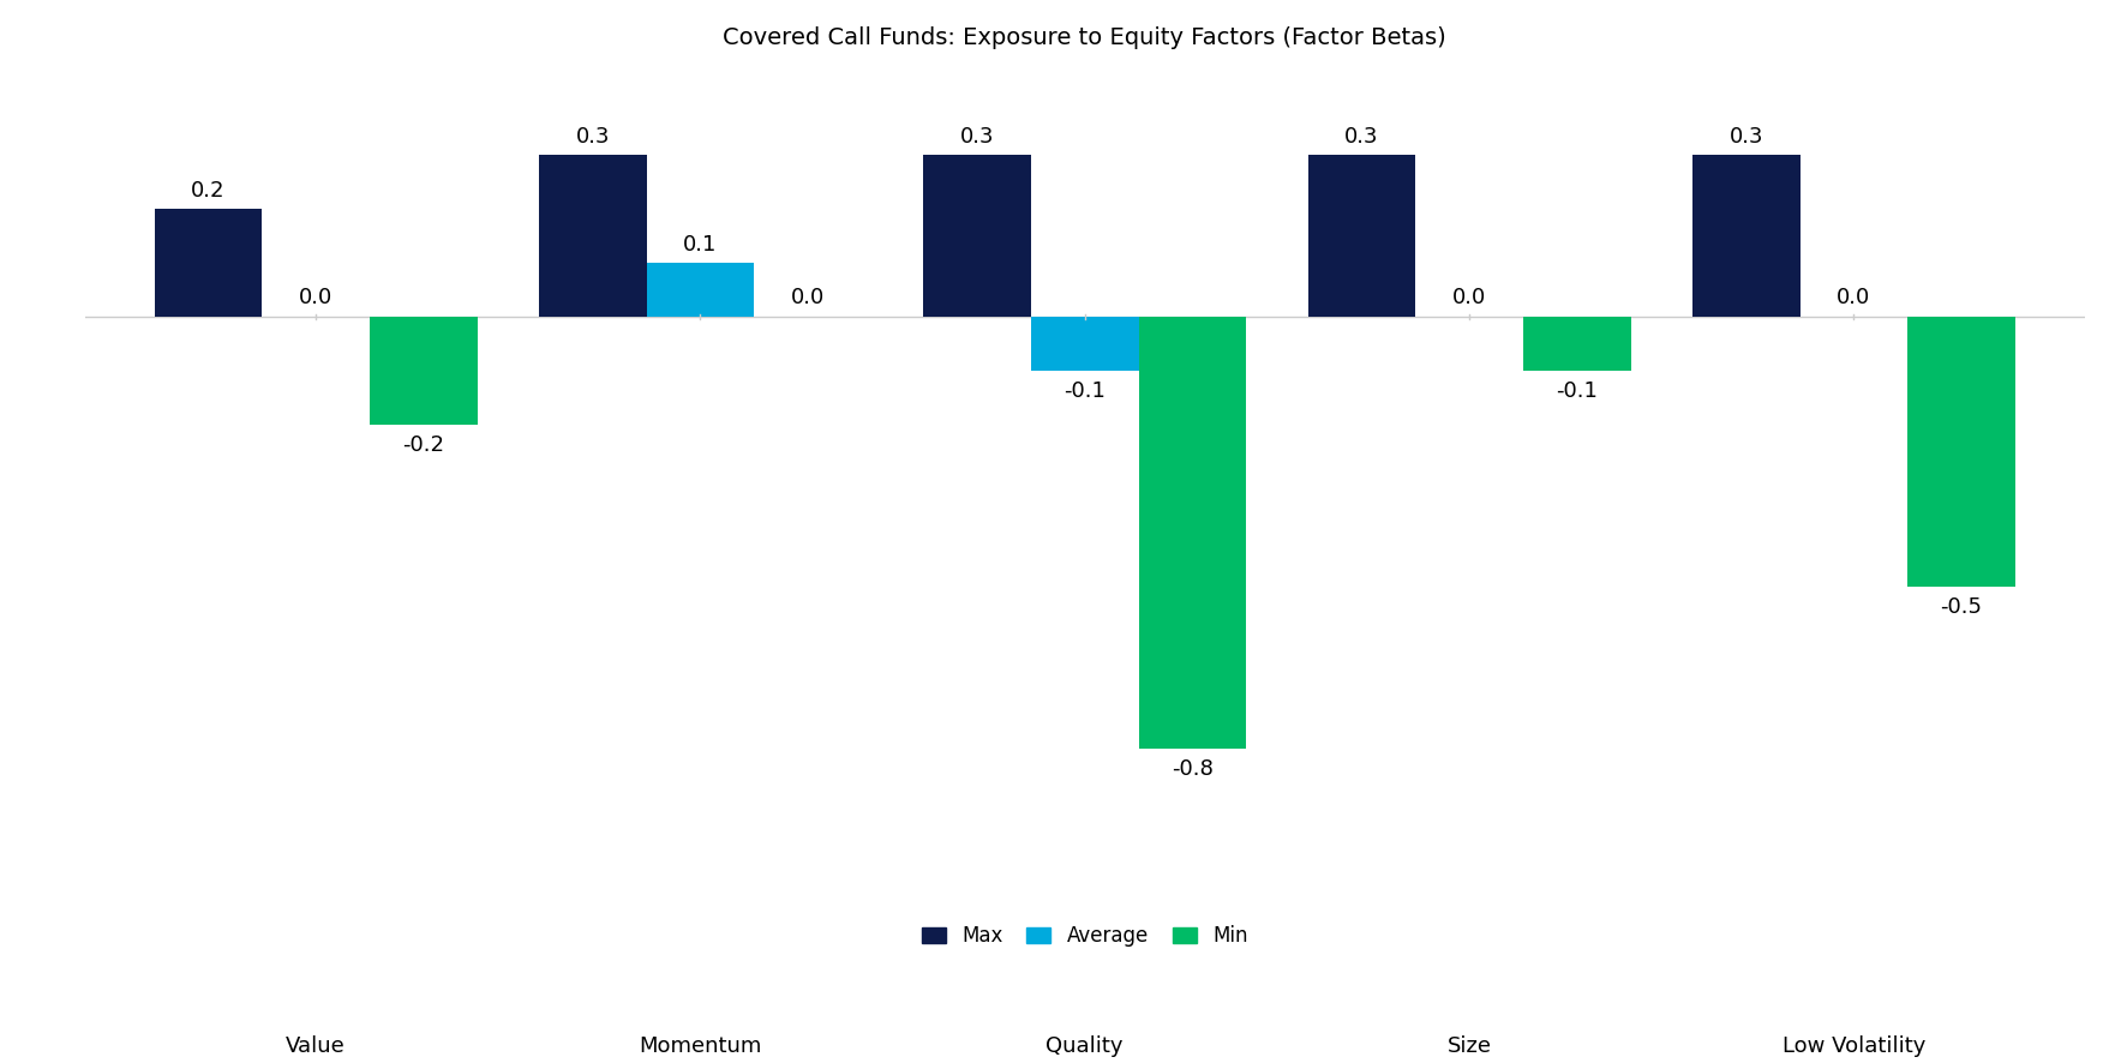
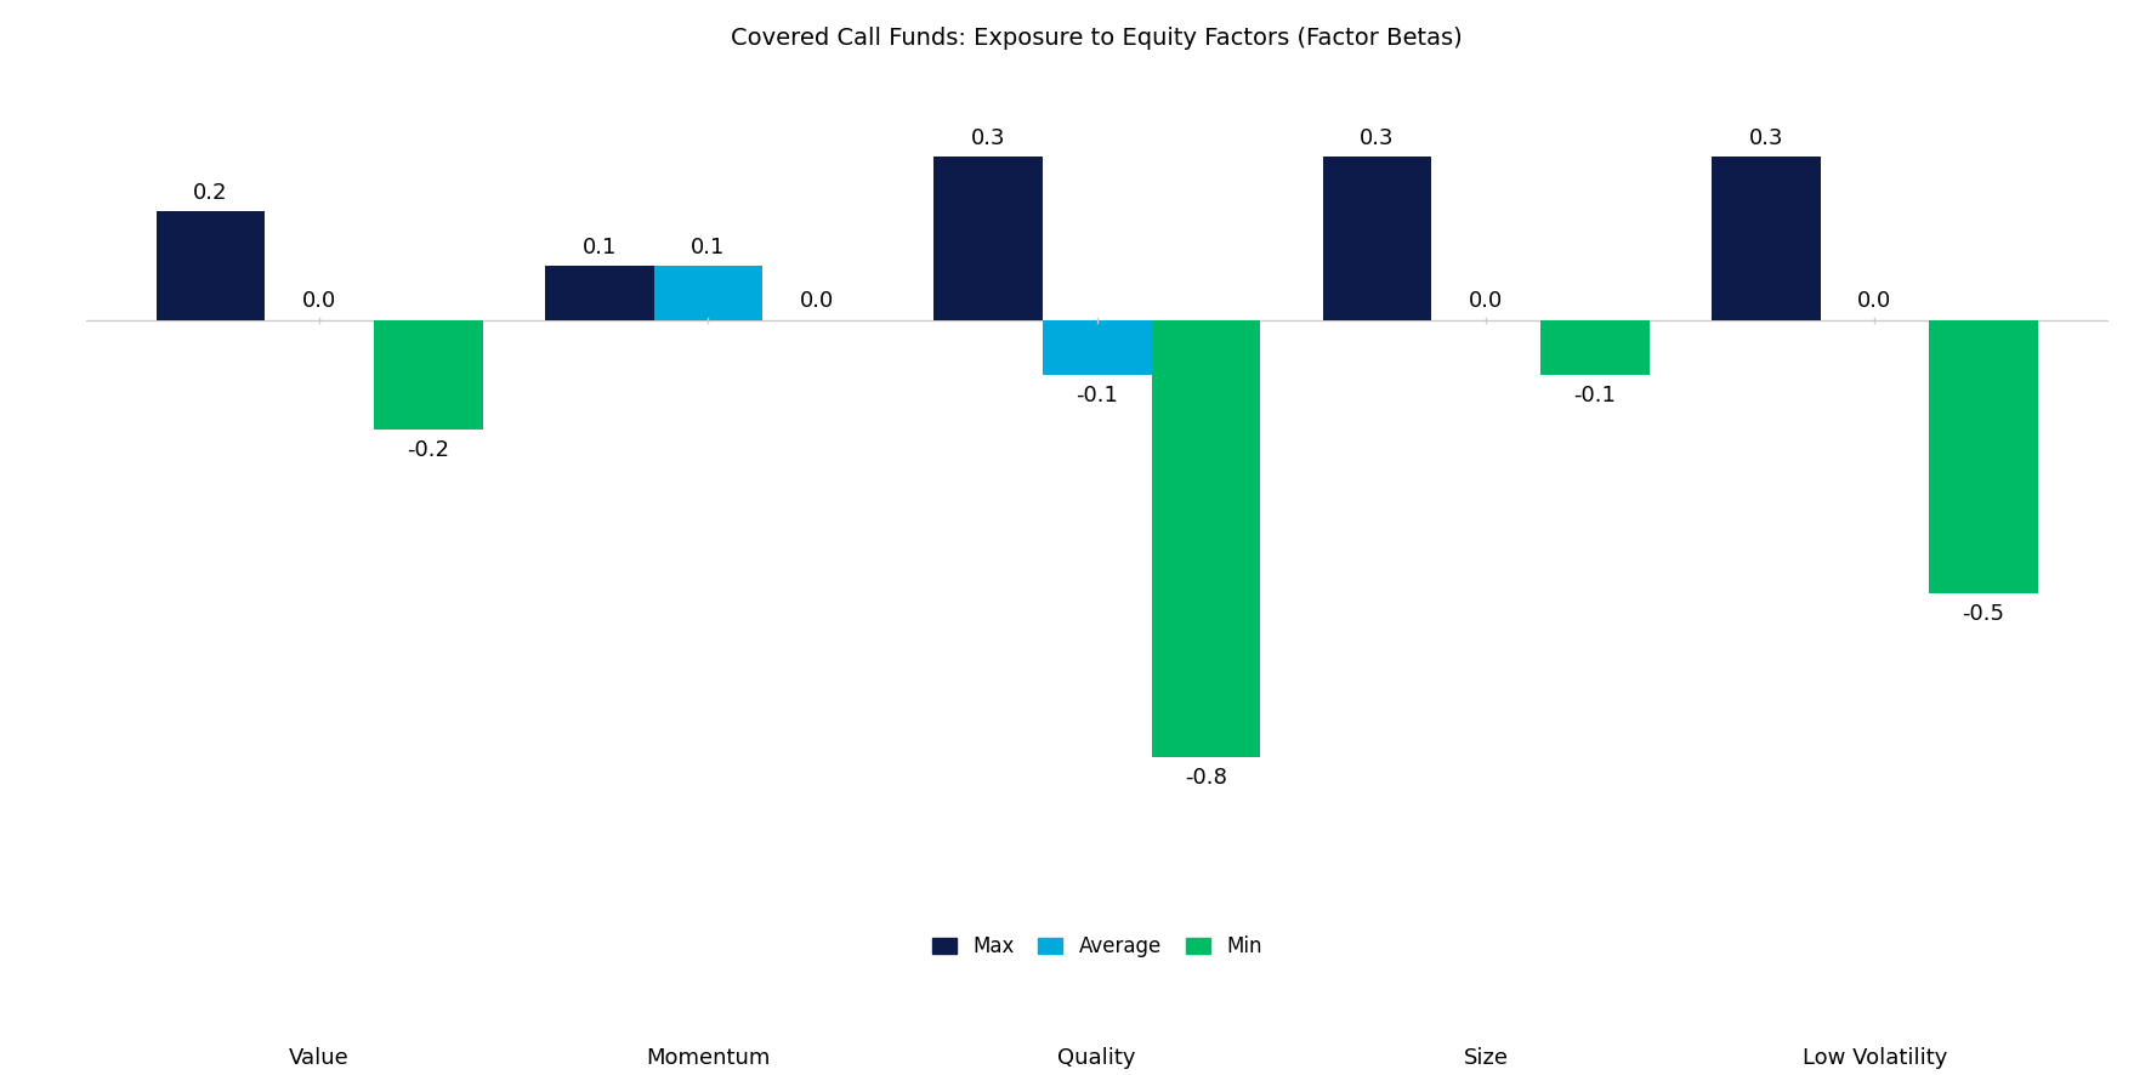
Max/Momentum: 0.3 -> 0.1
